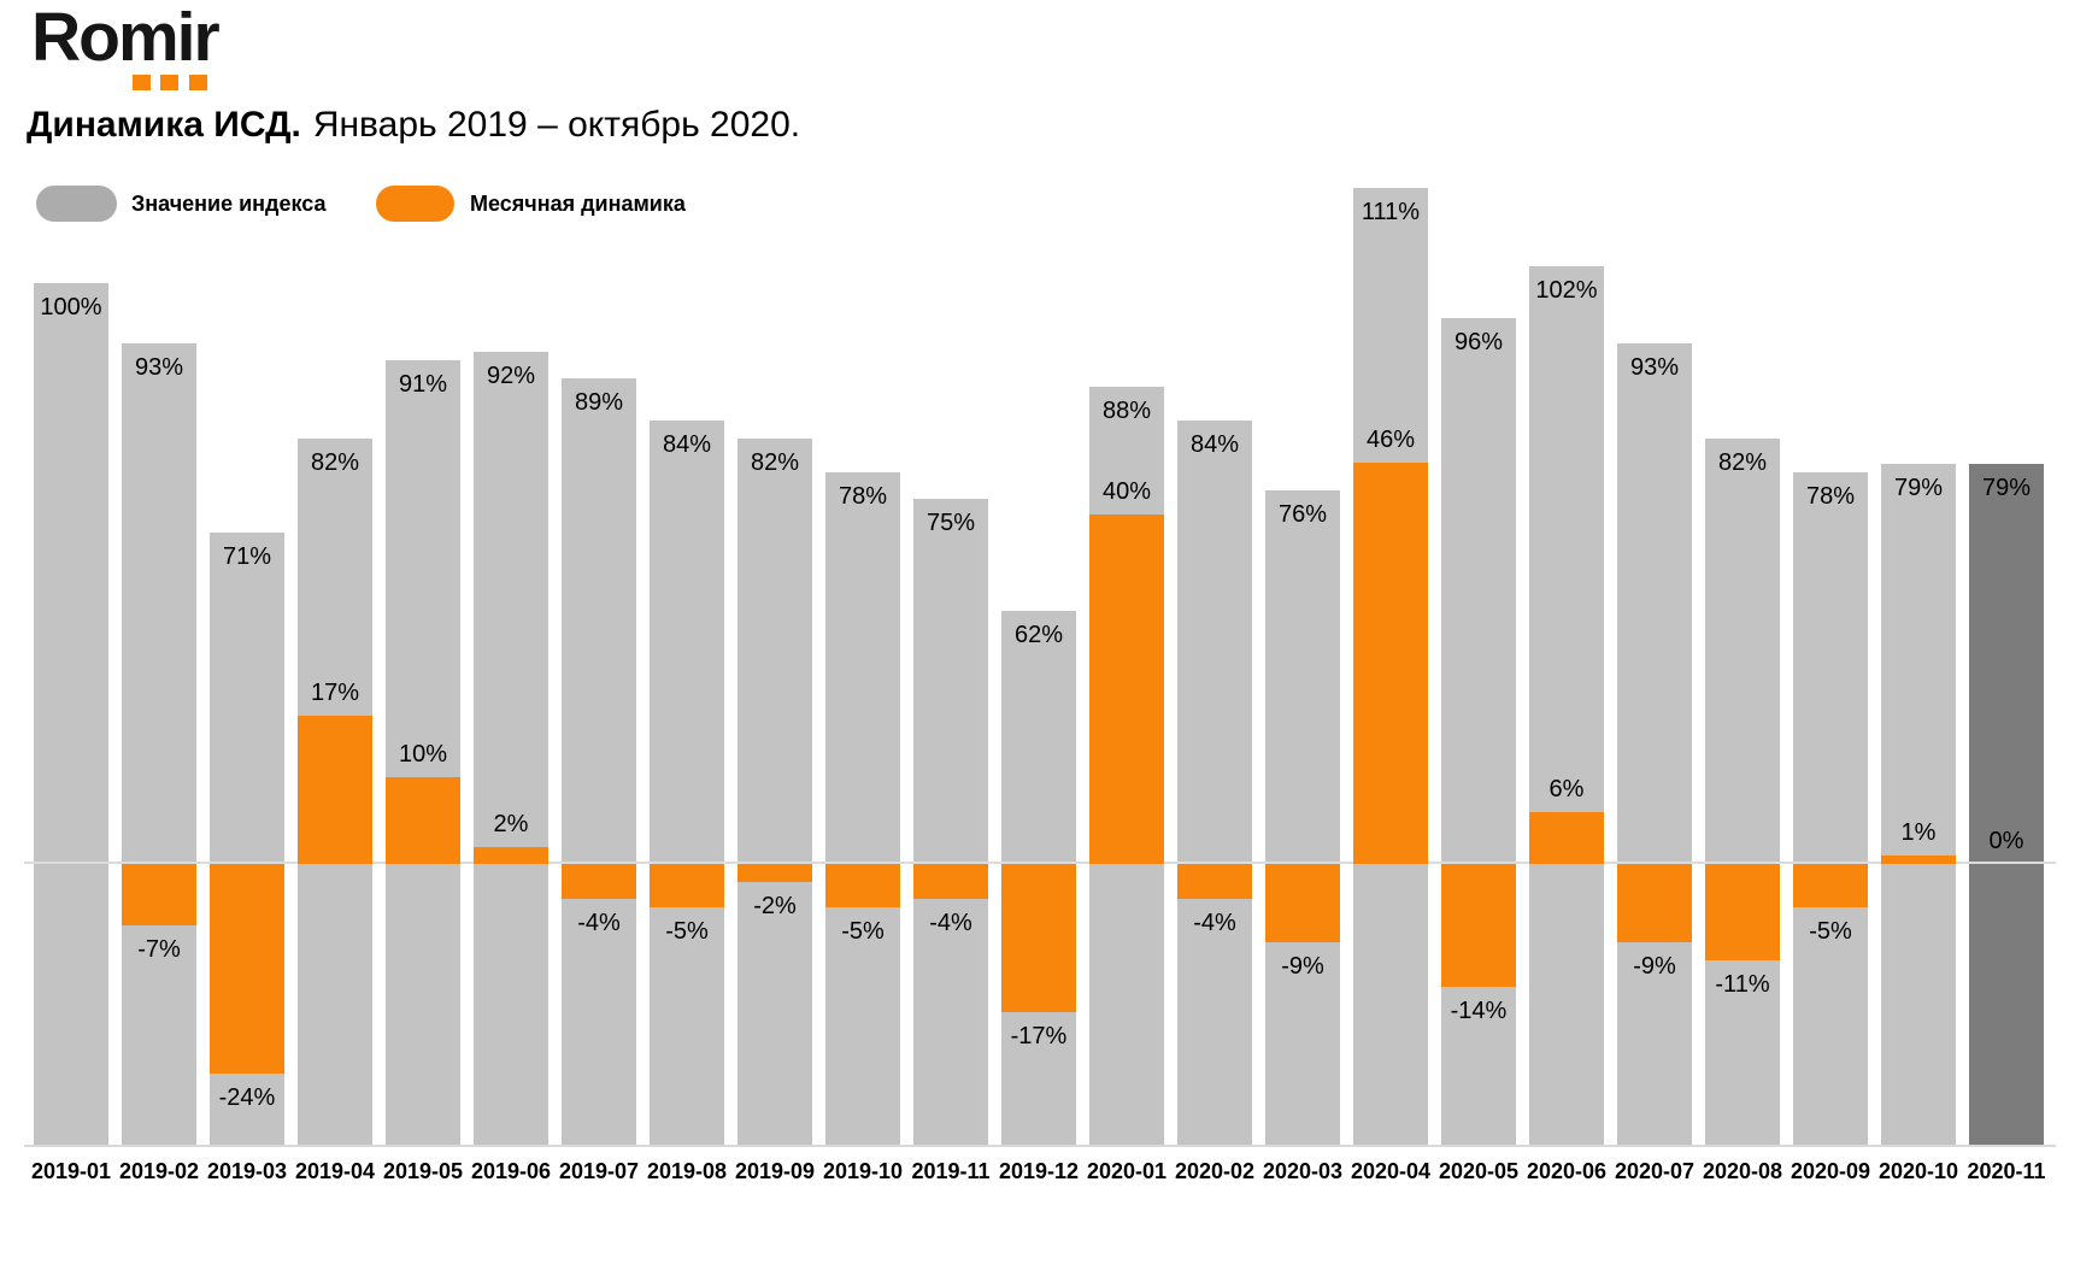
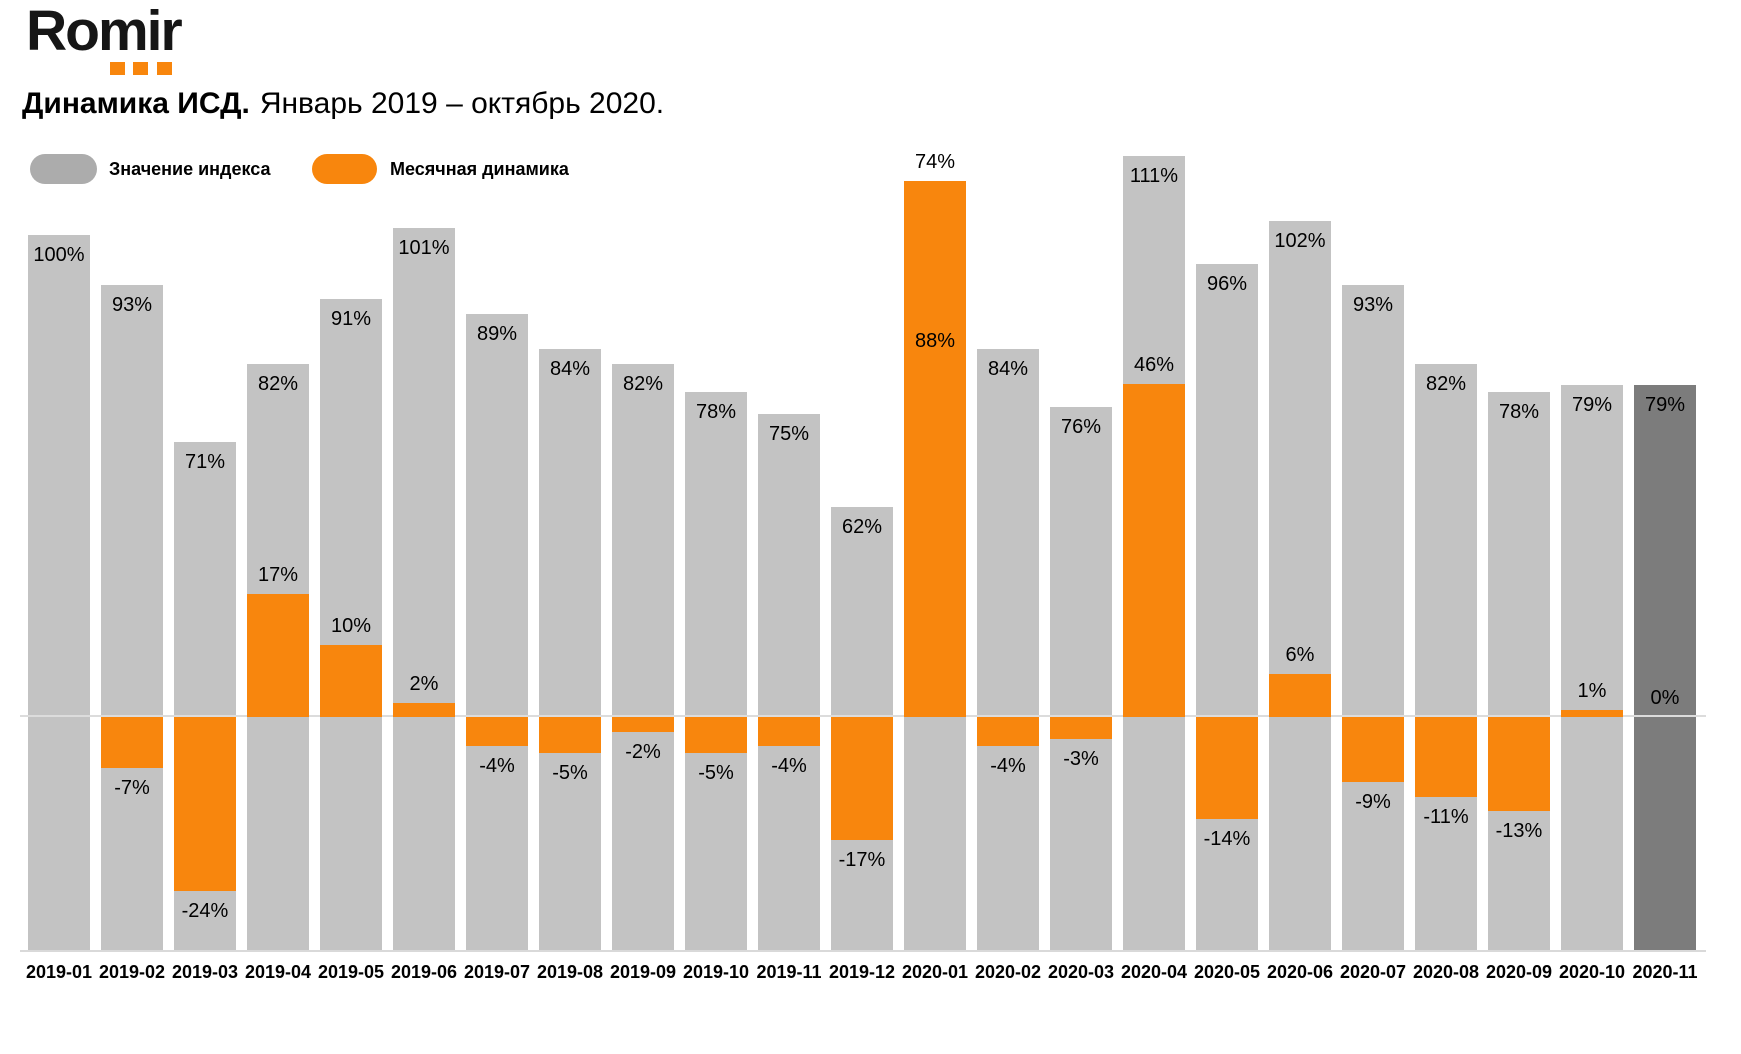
Значение индекса/2019-06: 92% -> 101%
Месячная динамика/2020-01: 40% -> 74%
Месячная динамика/2020-03: -9% -> -3%
Месячная динамика/2020-09: -5% -> -13%
